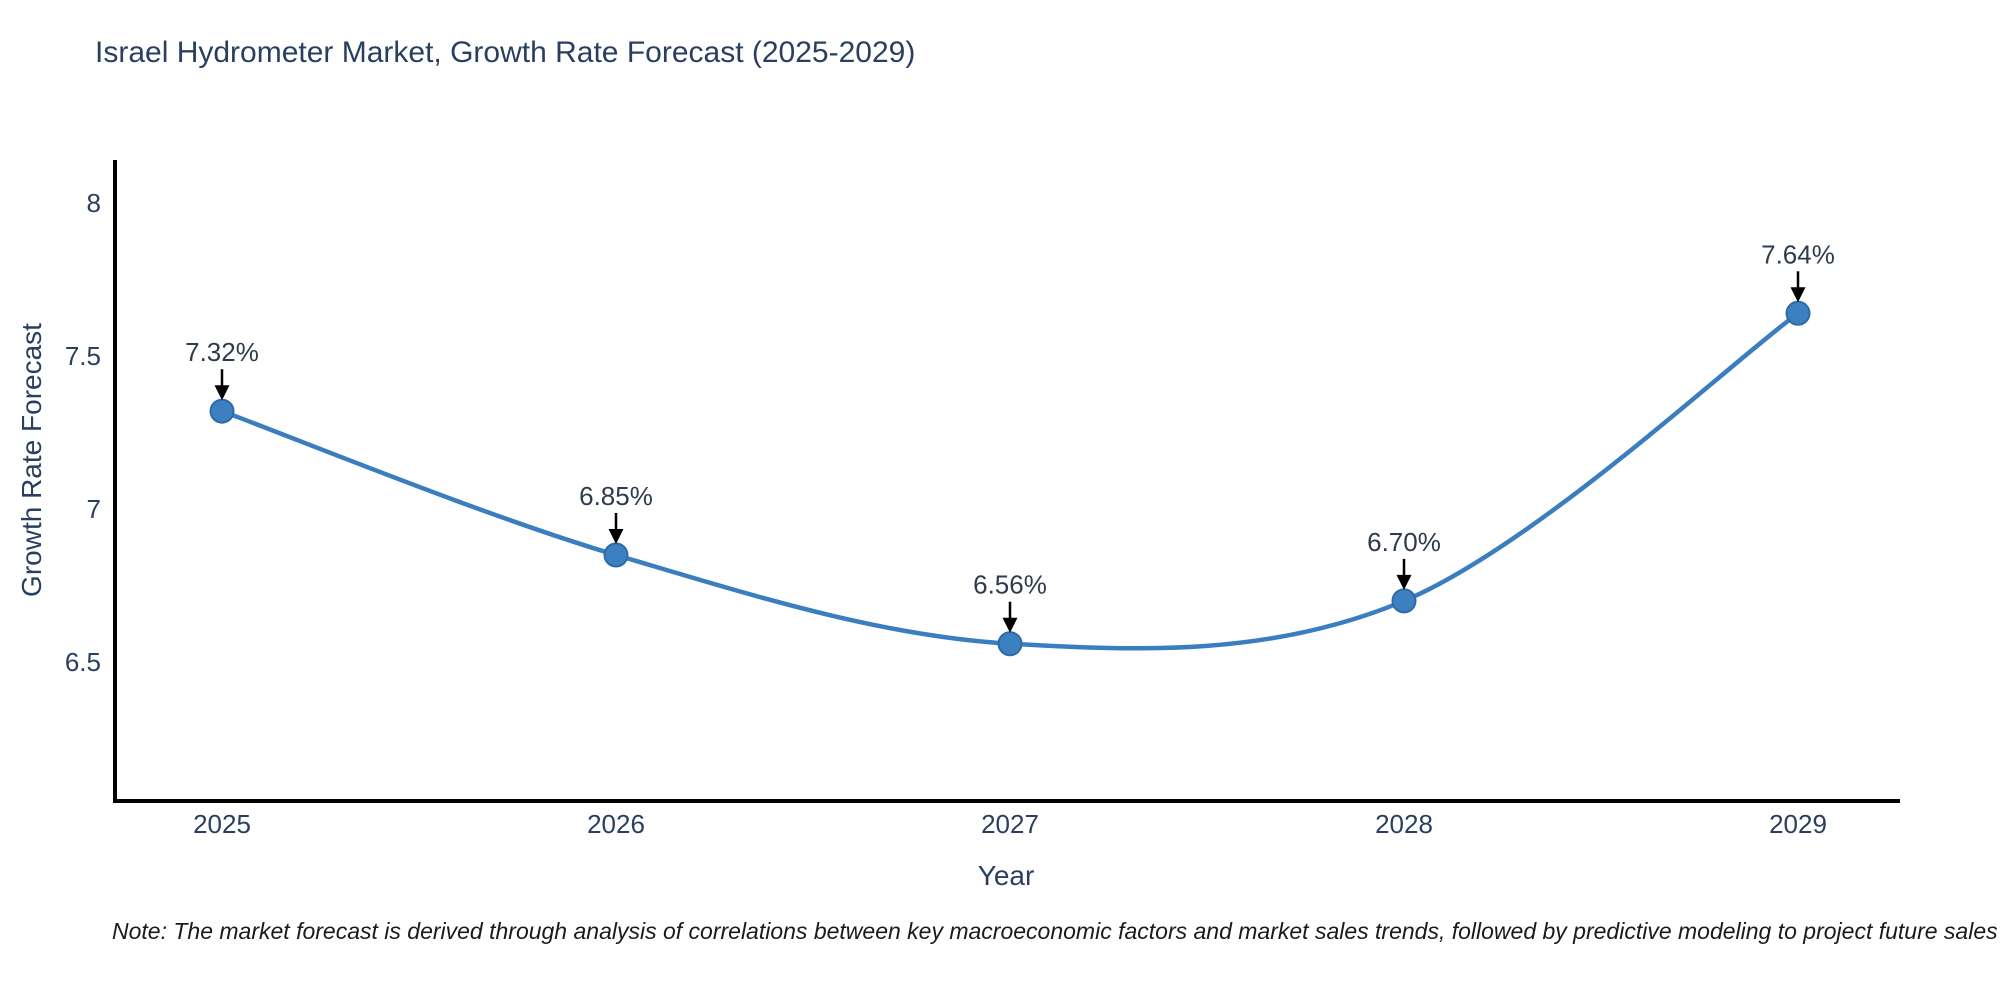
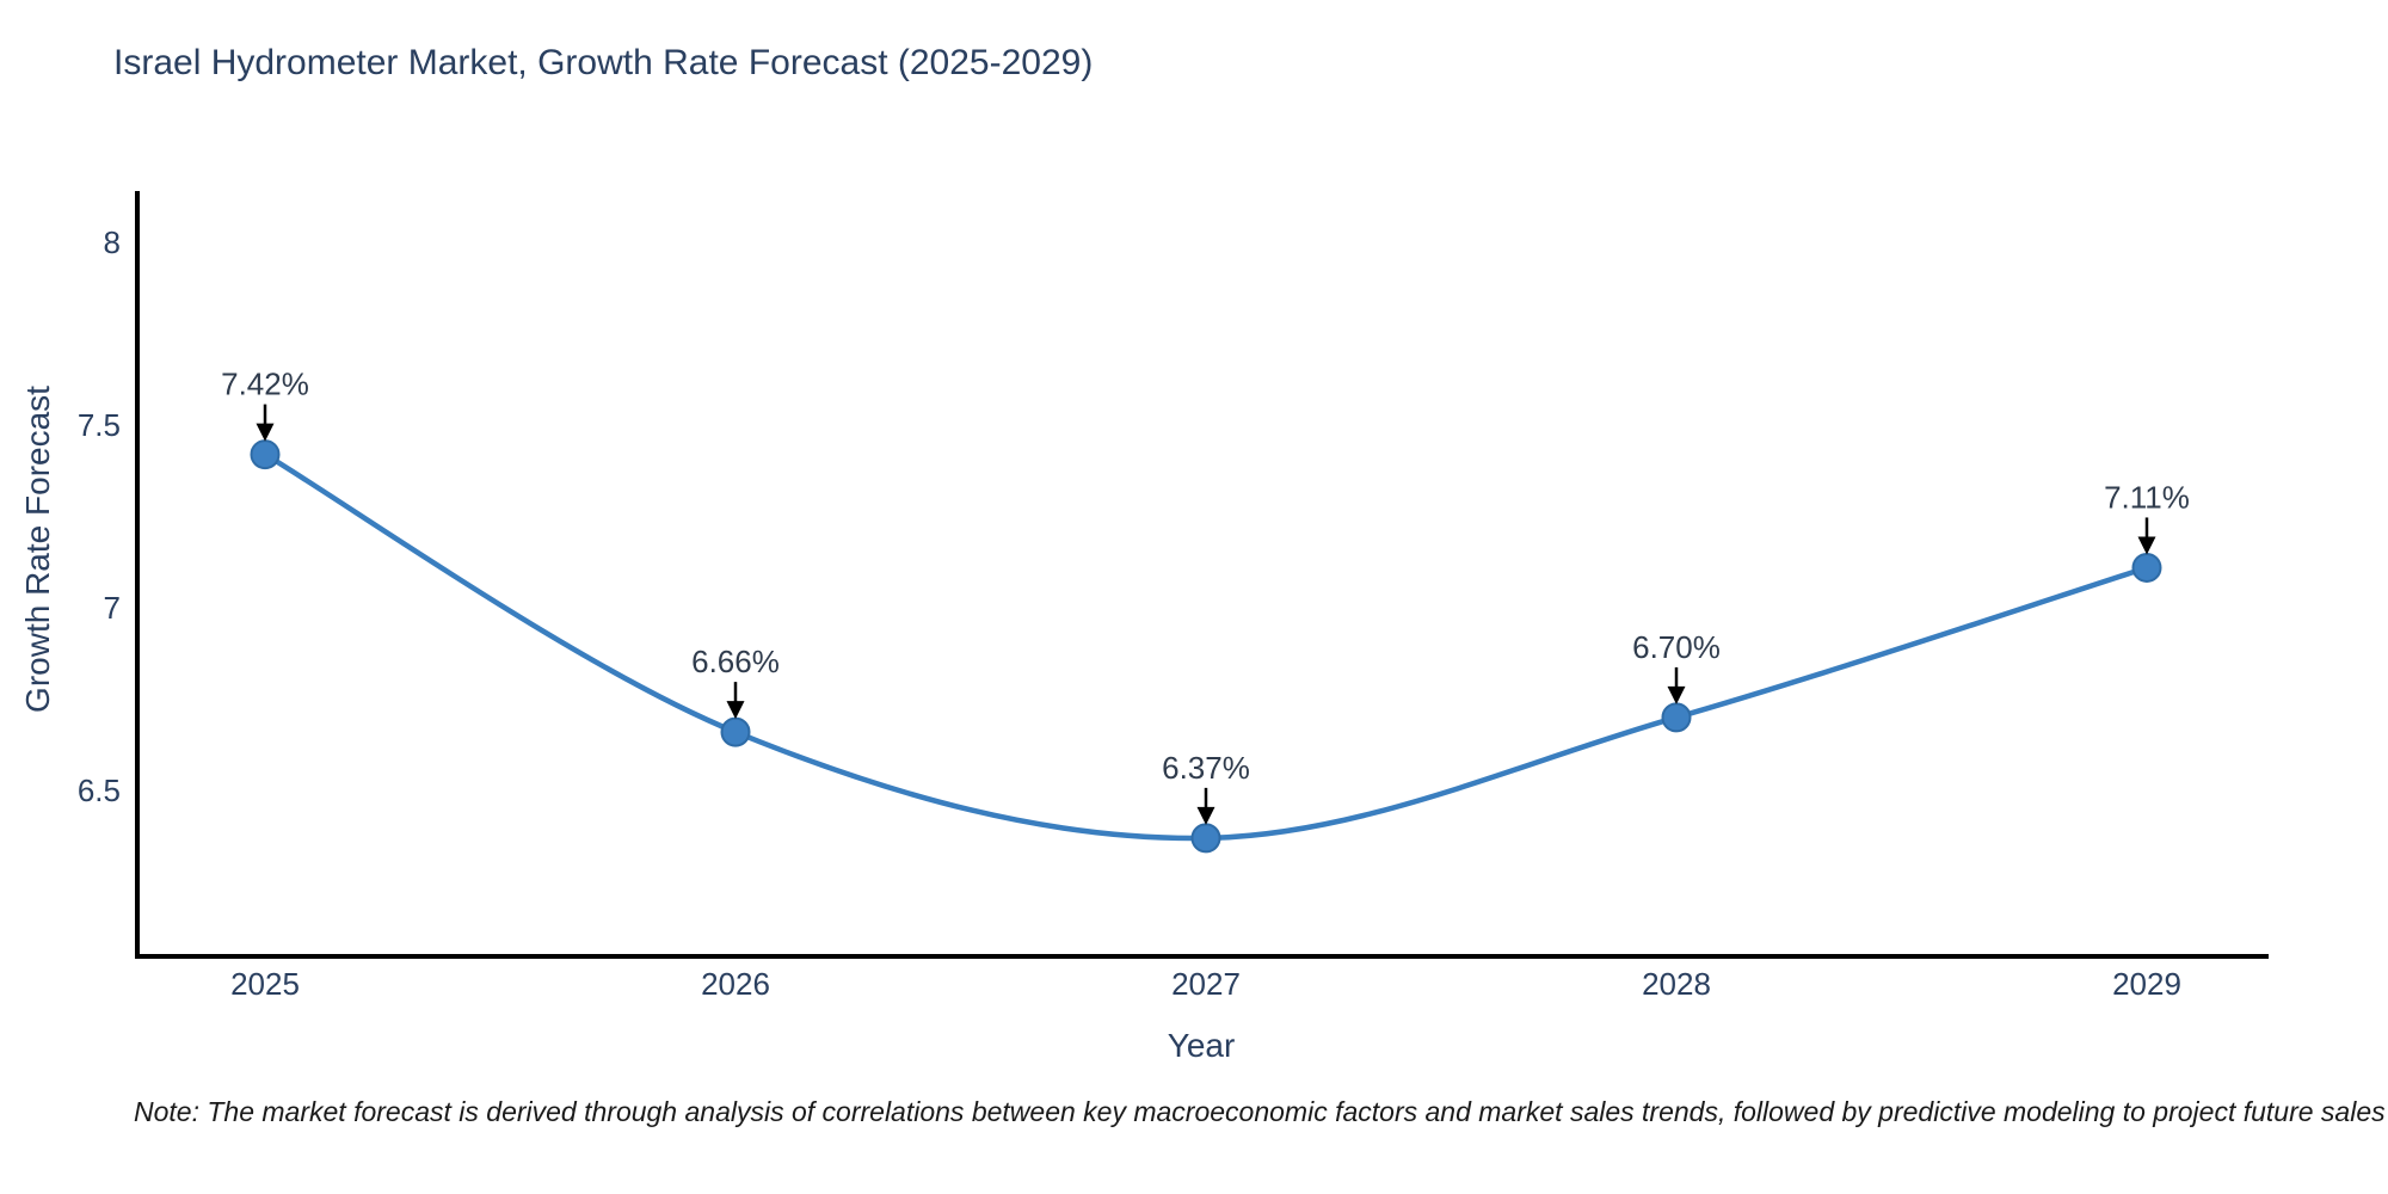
2025: 7.32% -> 7.42%
2026: 6.85% -> 6.66%
2027: 6.56% -> 6.37%
2029: 7.64% -> 7.11%
